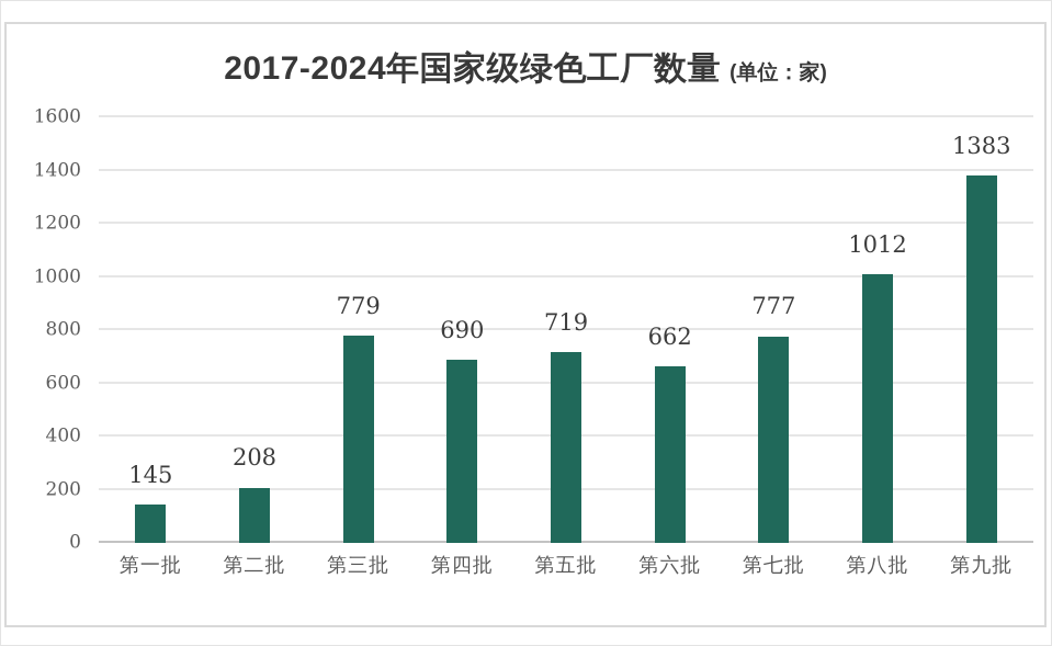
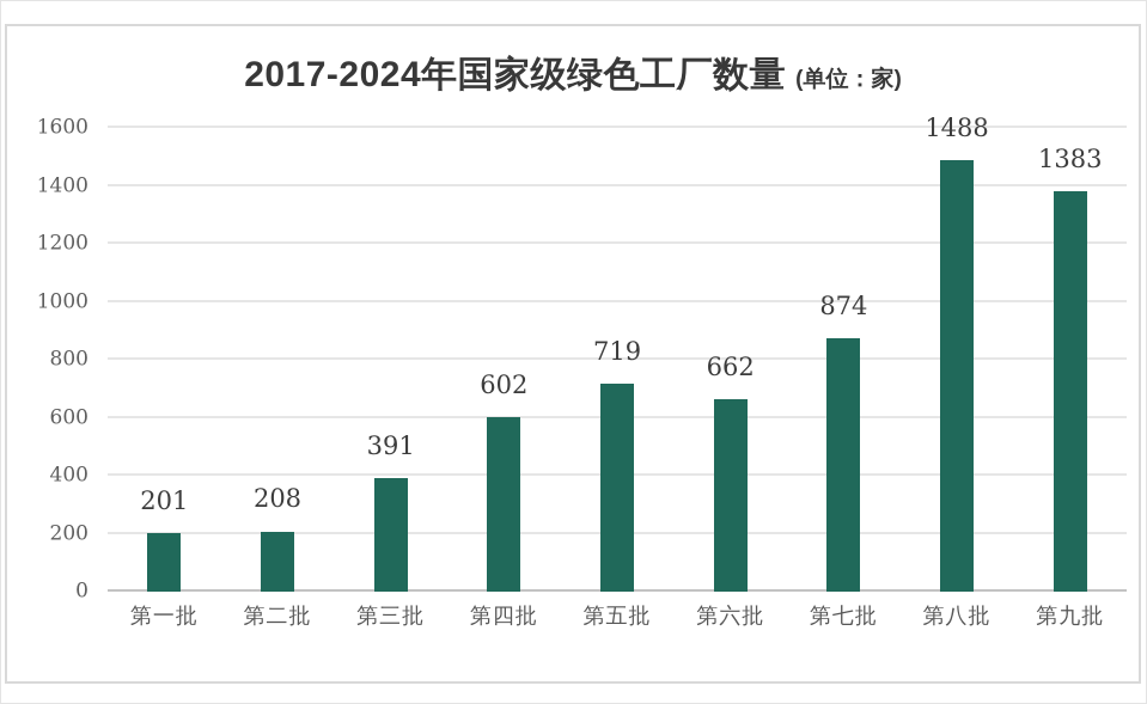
第一批: 145 -> 201
第三批: 779 -> 391
第四批: 690 -> 602
第七批: 777 -> 874
第八批: 1012 -> 1488
